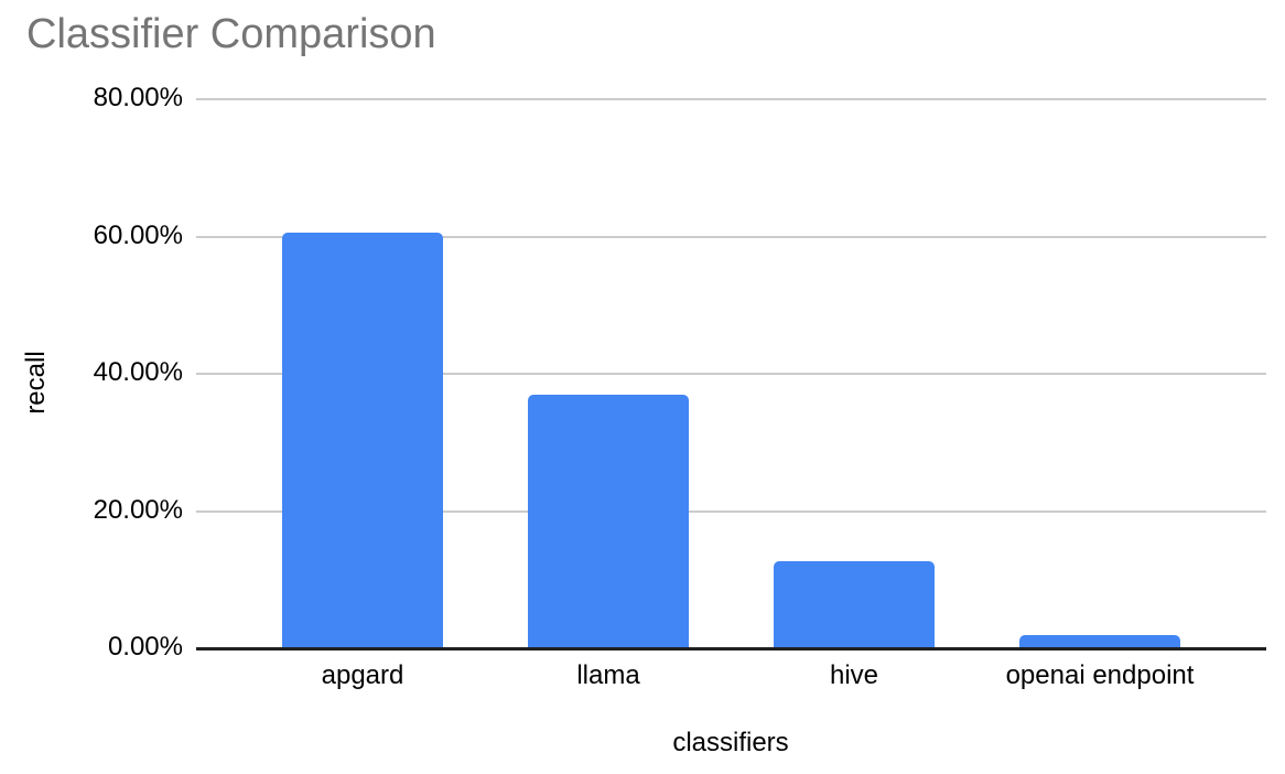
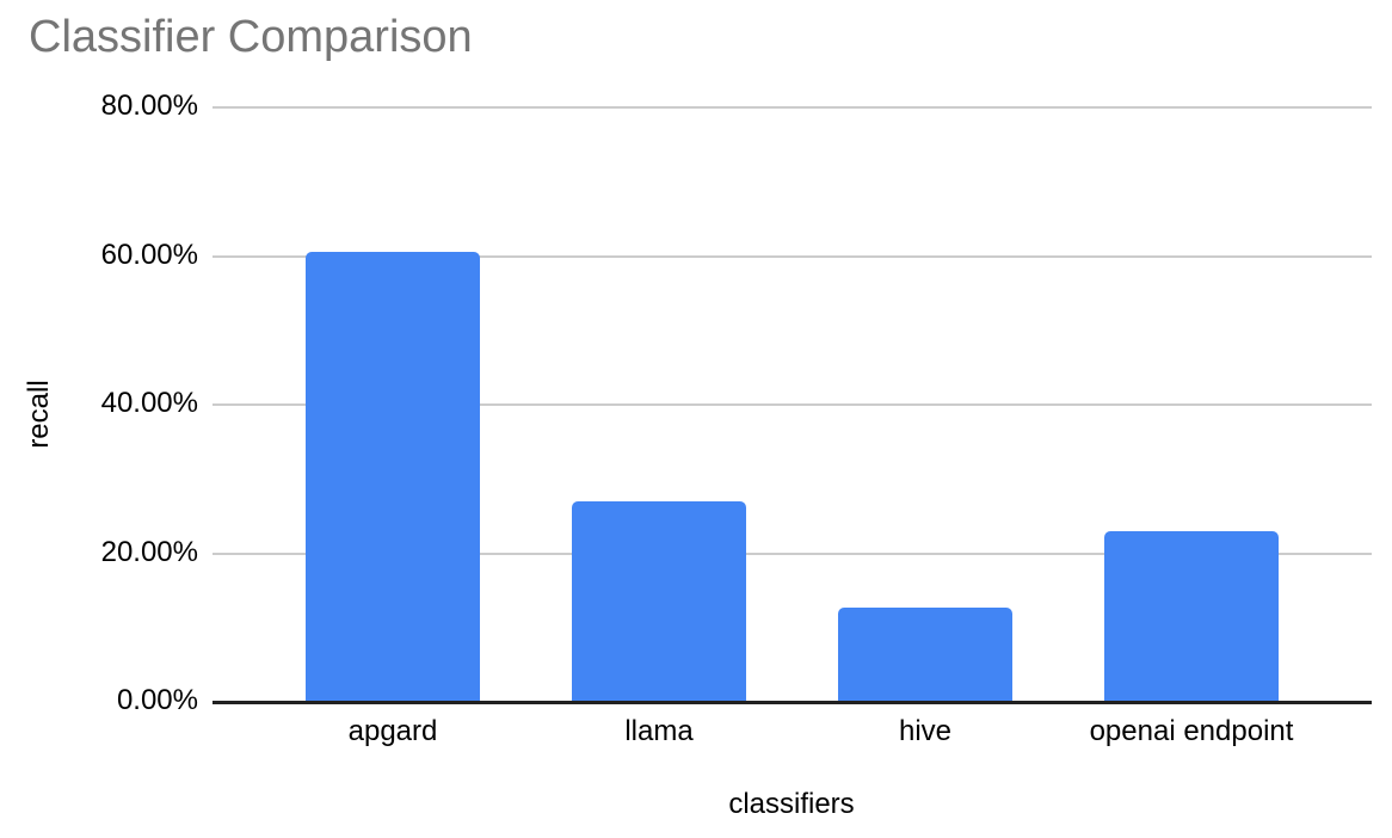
llama: 37% -> 27%
openai endpoint: 2% -> 23%
